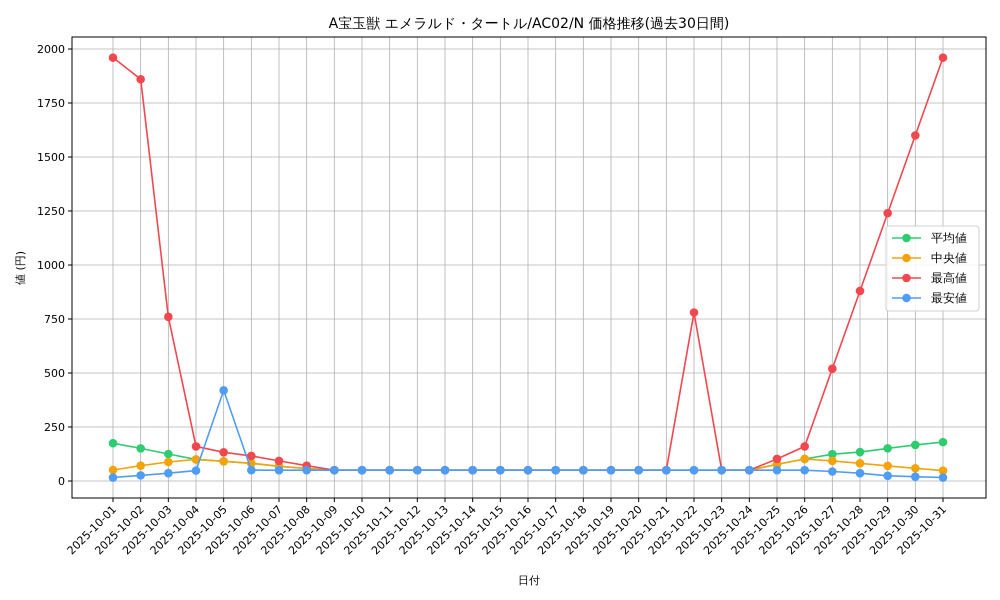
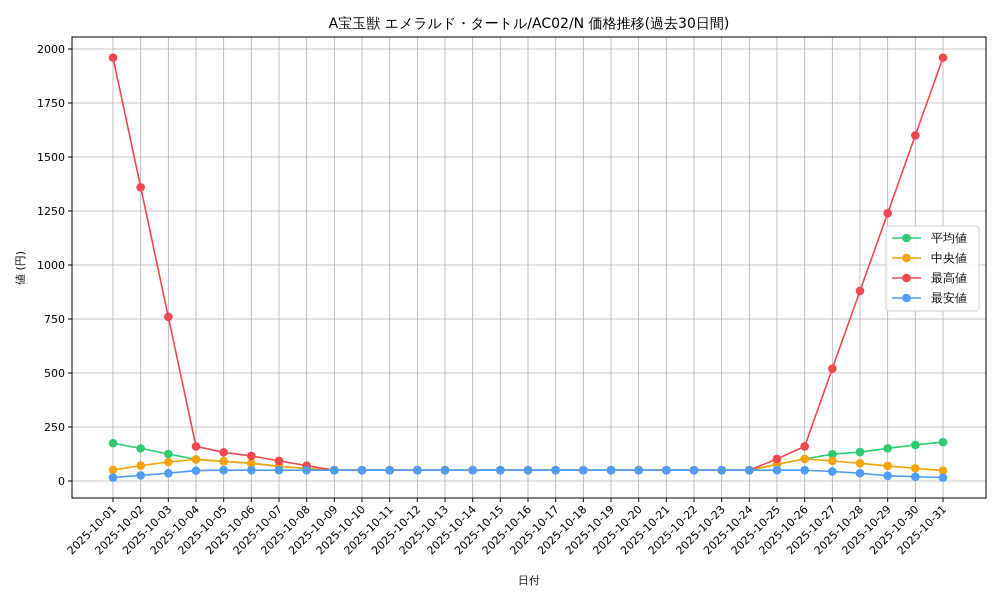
最高値/2025-10-02: 1860 -> 1360
最安値/2025-10-05: 420 -> 50
最高値/2025-10-22: 780 -> 50
